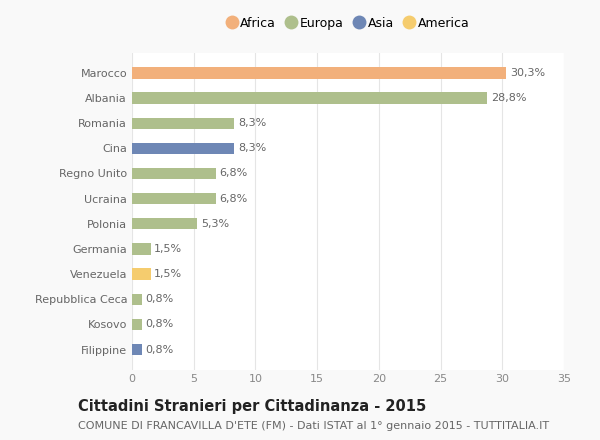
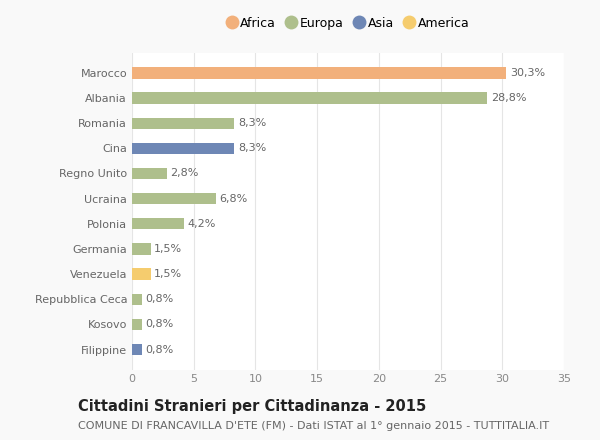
Regno Unito: 6,8% -> 2,8%
Polonia: 5,3% -> 4,2%
